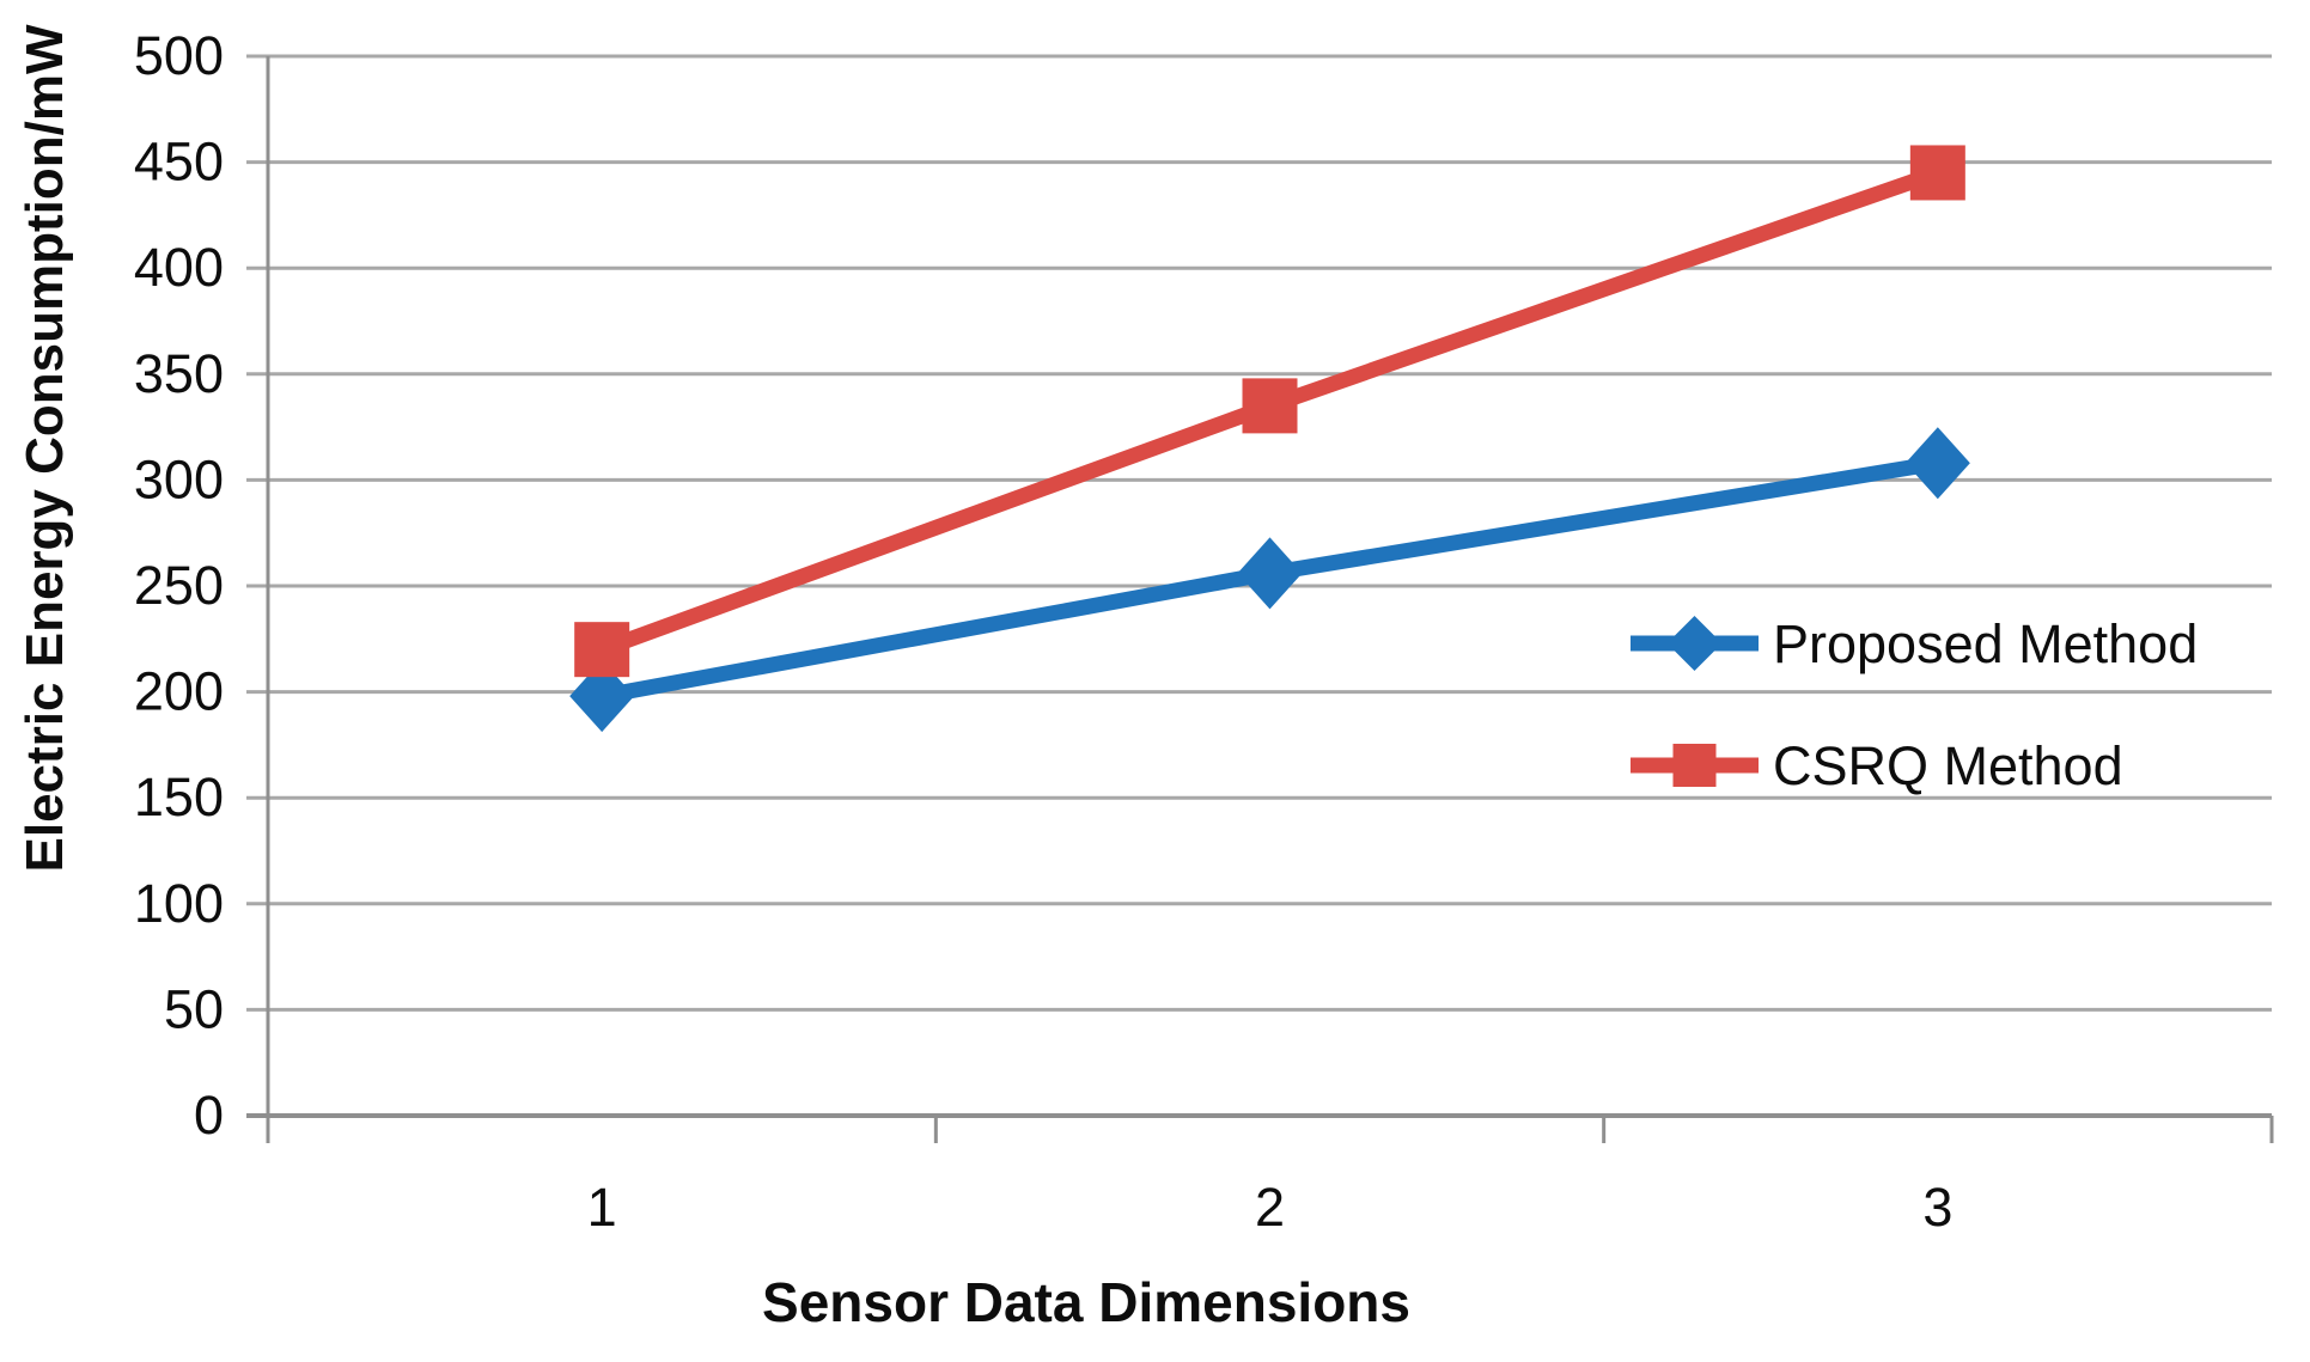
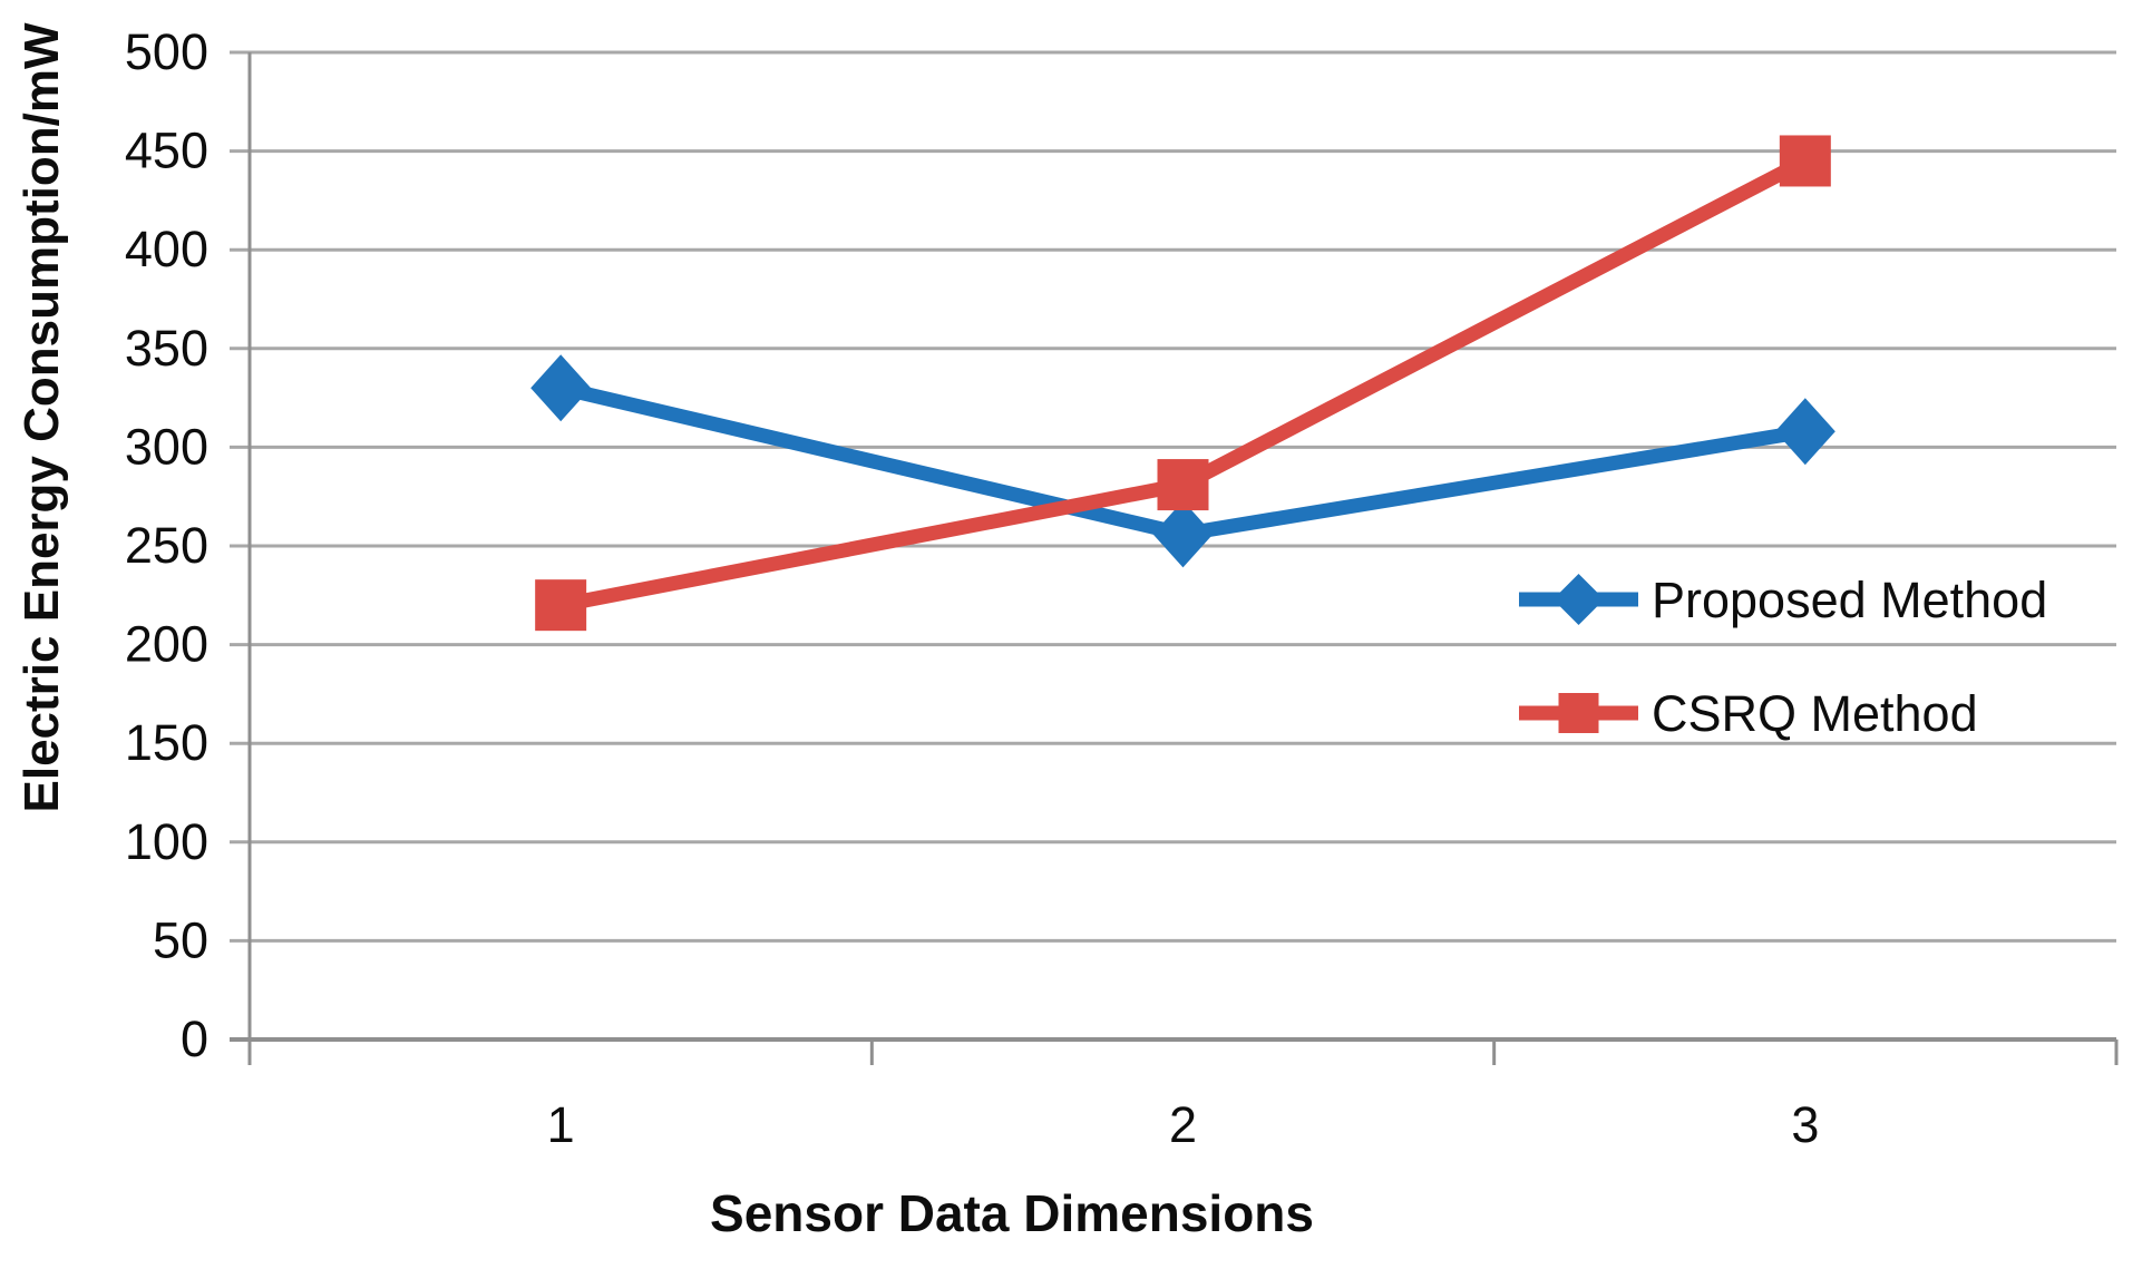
Proposed Method/1: 198 -> 330
CSRQ Method/2: 335 -> 281
